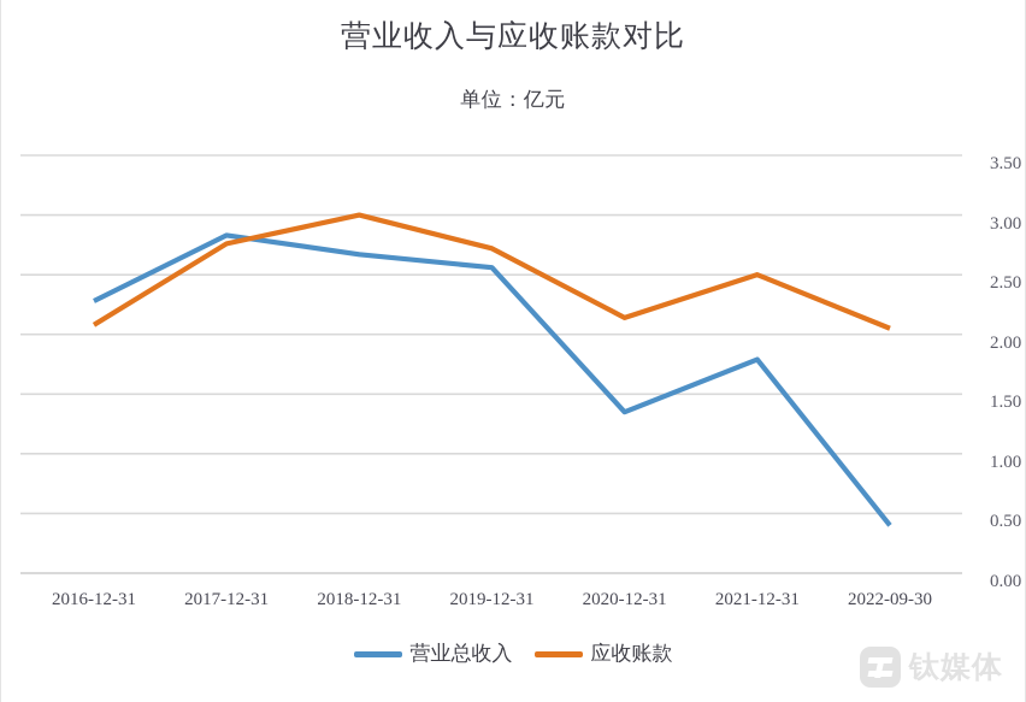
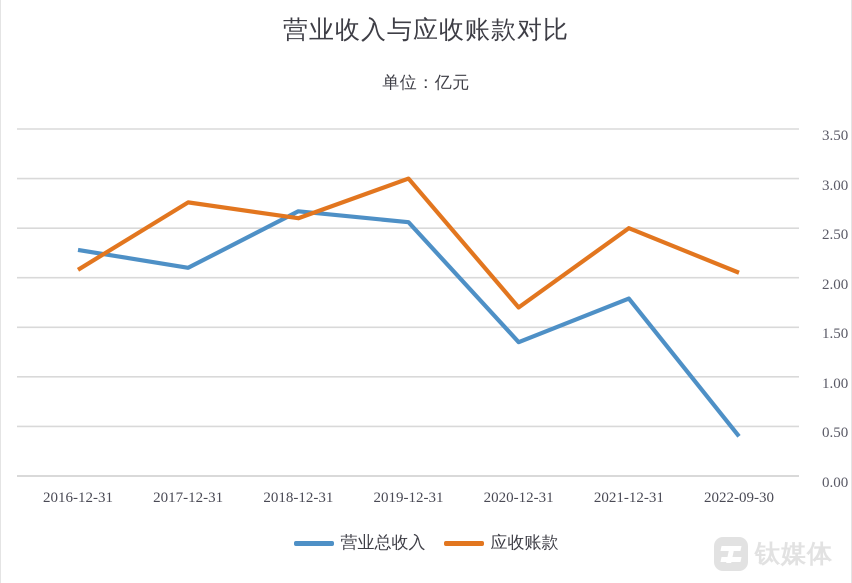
营业总收入/2017-12-31: 2.8 -> 2.1
应收账款/2018-12-31: 3.0 -> 2.6
应收账款/2019-12-31: 2.7 -> 3.0
应收账款/2020-12-31: 2.1 -> 1.7
